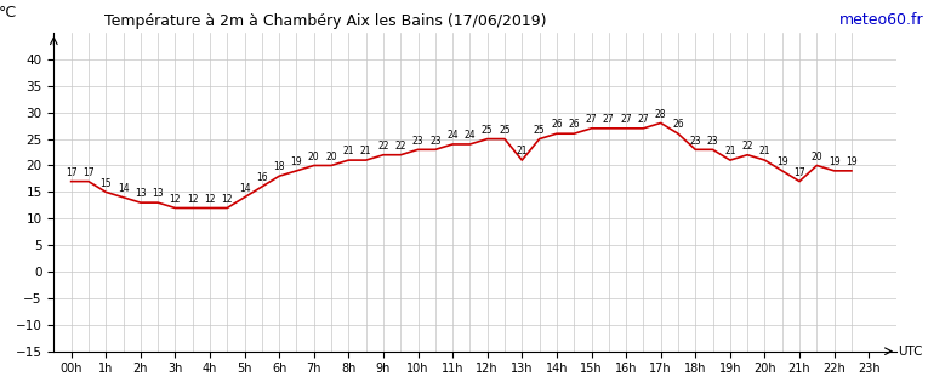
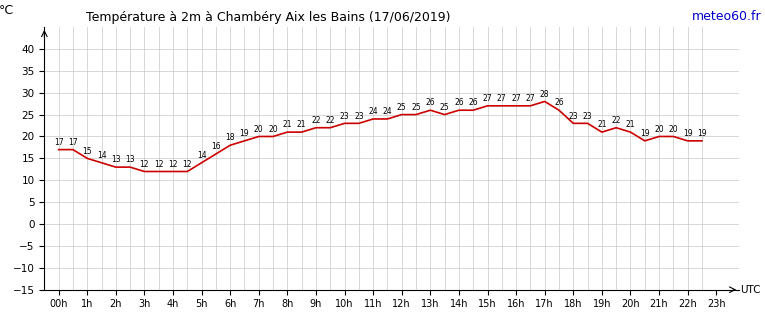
13h: 21 -> 26
21h: 17 -> 20
